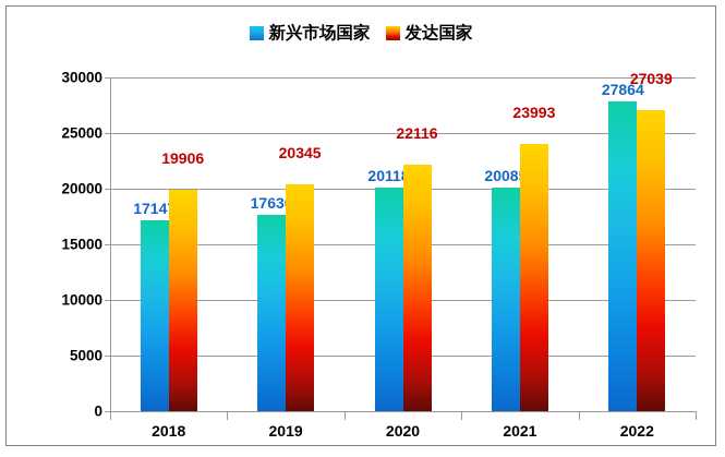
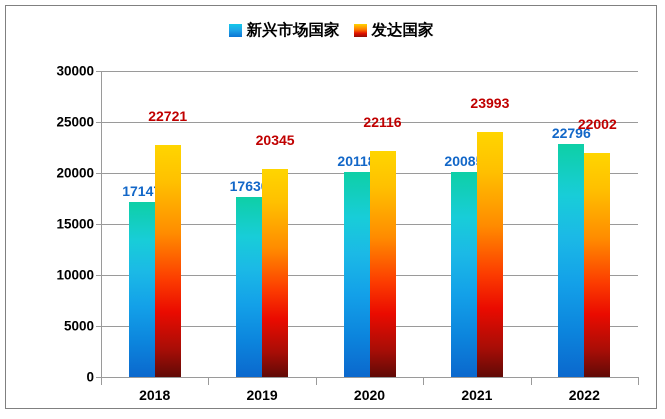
发达国家/2018: 19906 -> 22721
新兴市场国家/2022: 27864 -> 22796
发达国家/2022: 27039 -> 22002
